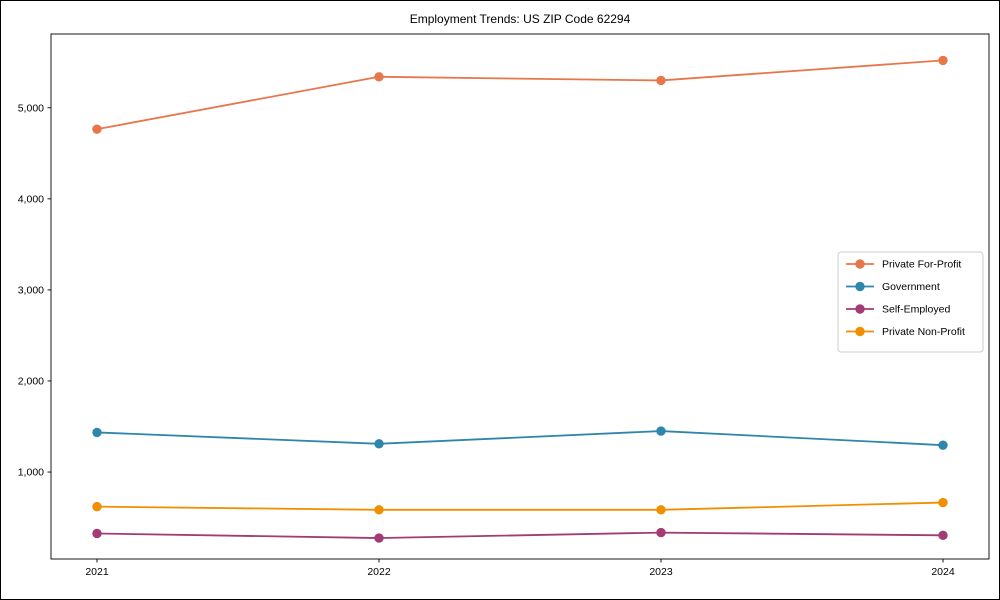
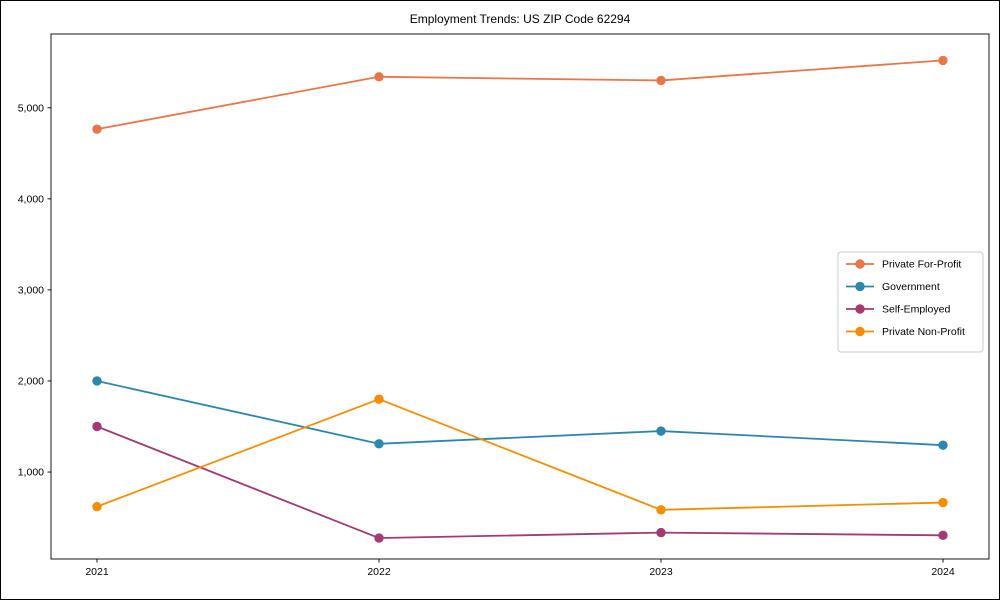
Government/2021: 1400 -> 2000
Self-Employed/2021: 300 -> 1500
Private Non-Profit/2022: 600 -> 1800
